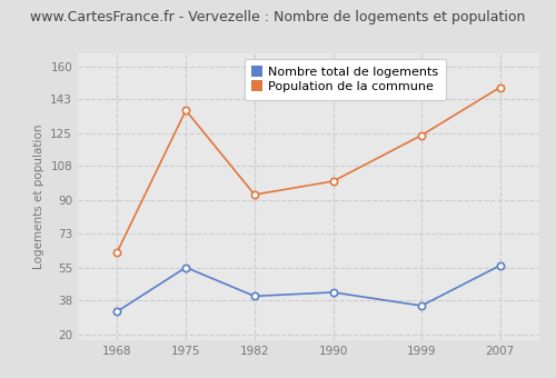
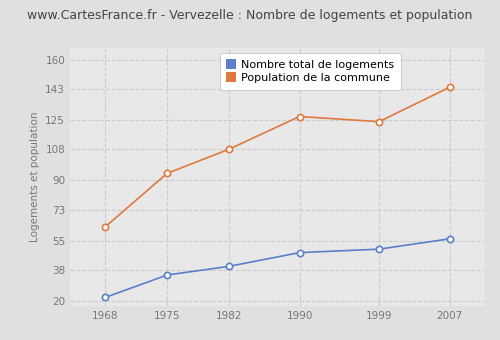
Nombre total de logements/1968: 32 -> 22
Nombre total de logements/1975: 55 -> 35
Population de la commune/1975: 137 -> 94
Population de la commune/1982: 93 -> 108
Nombre total de logements/1990: 42 -> 48
Population de la commune/1990: 100 -> 127
Nombre total de logements/1999: 35 -> 50
Population de la commune/2007: 149 -> 144
